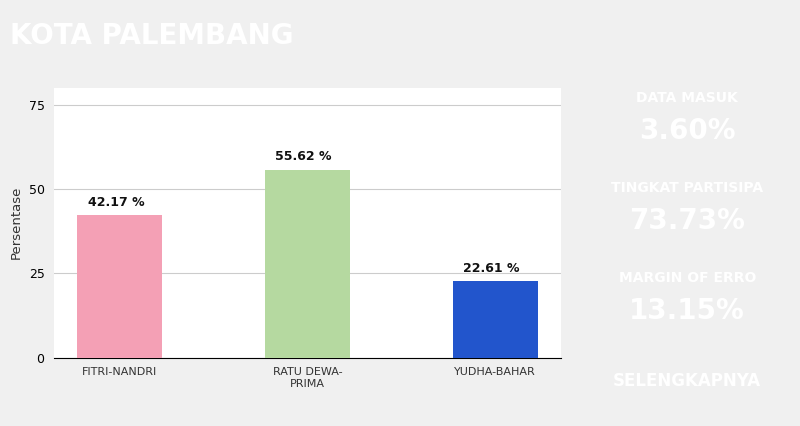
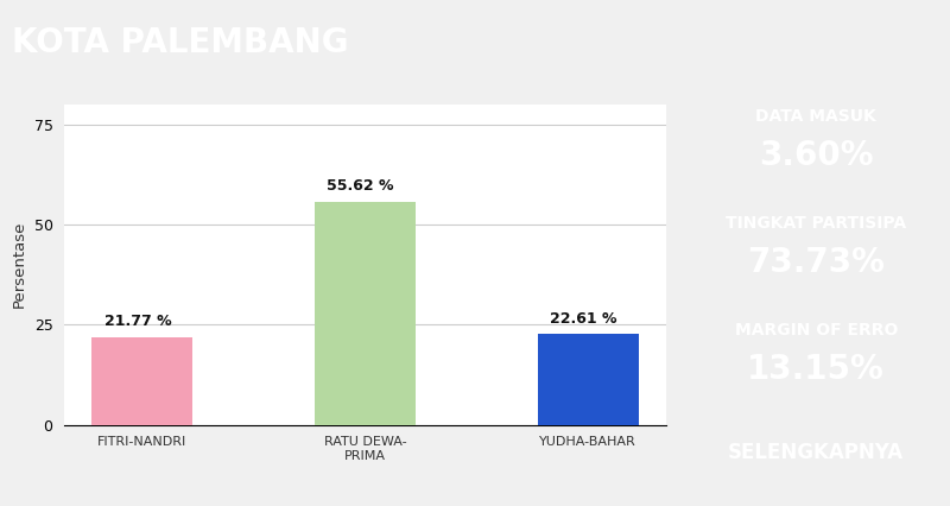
FITRI-NANDRI: 42.17 -> 21.77
